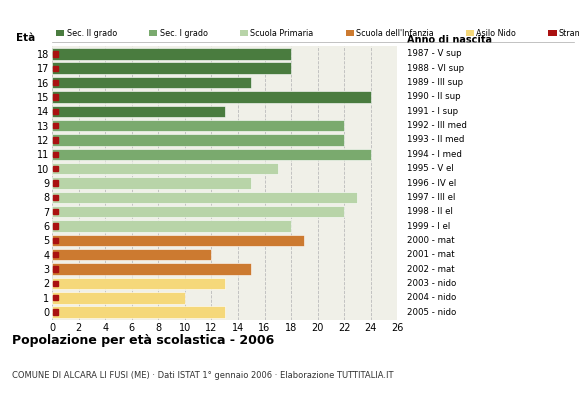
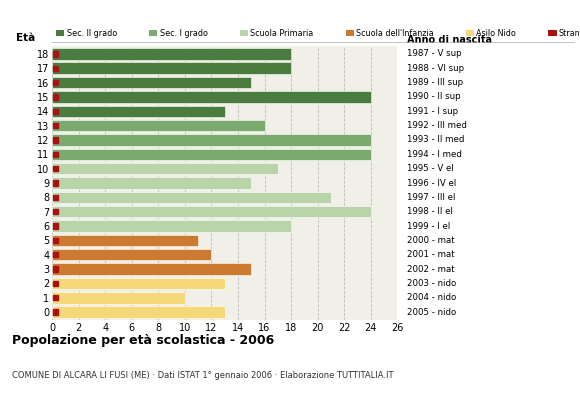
13: 22 -> 16
12: 22 -> 24
8: 23 -> 21
7: 22 -> 24
5: 19 -> 11
